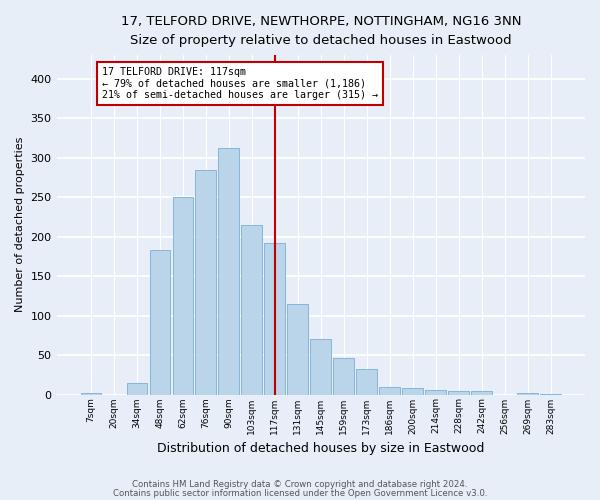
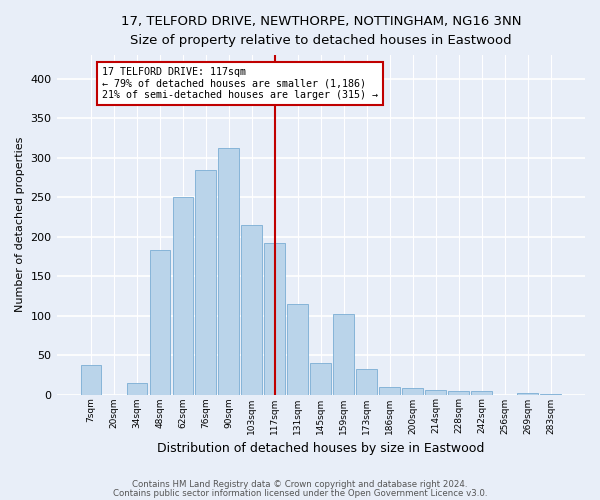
7sqm: 2 -> 38
145sqm: 70 -> 40
159sqm: 46 -> 102
